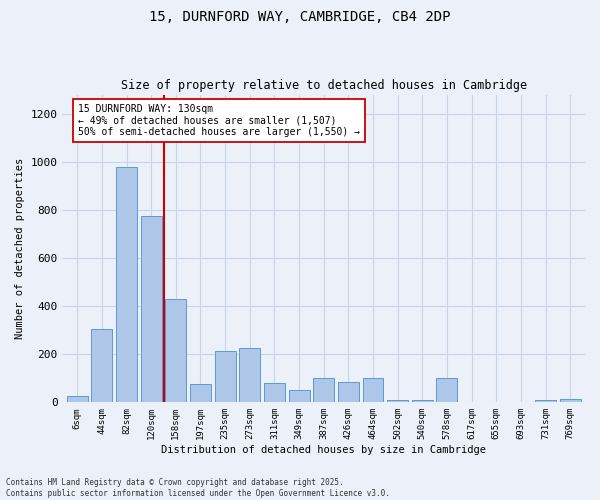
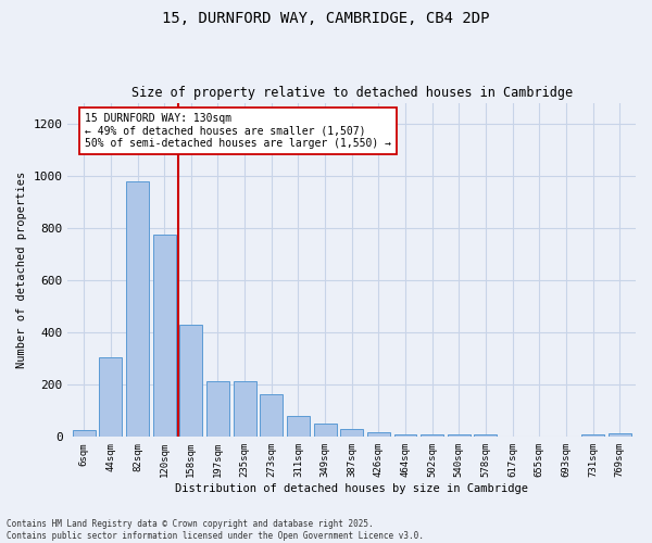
197sqm: 75 -> 215
273sqm: 225 -> 165
387sqm: 100 -> 30
426sqm: 85 -> 18
464sqm: 100 -> 8
578sqm: 100 -> 8
